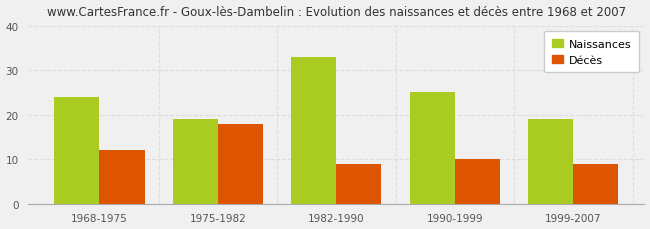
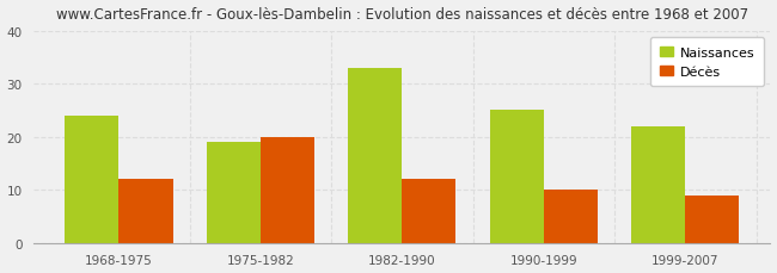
Décès/1975-1982: 18 -> 20
Décès/1982-1990: 9 -> 12
Naissances/1999-2007: 19 -> 22
